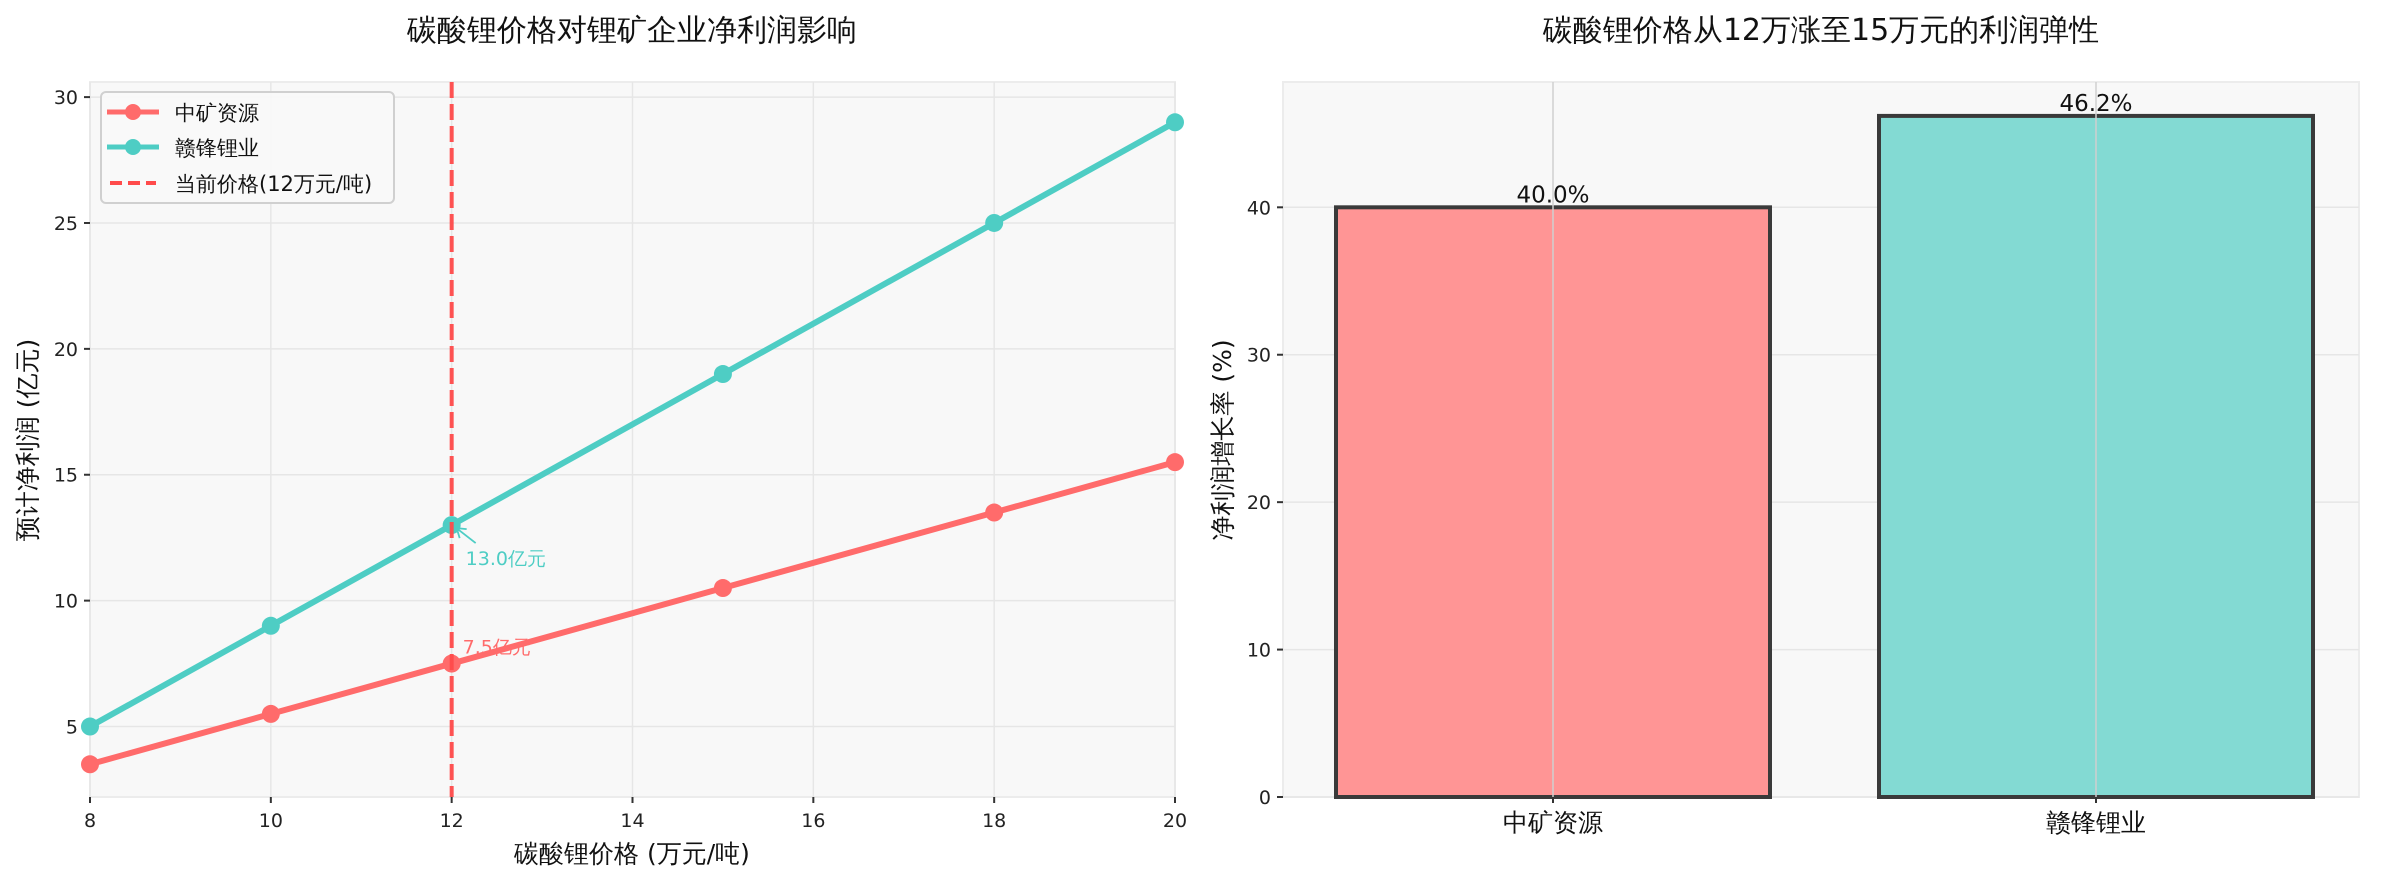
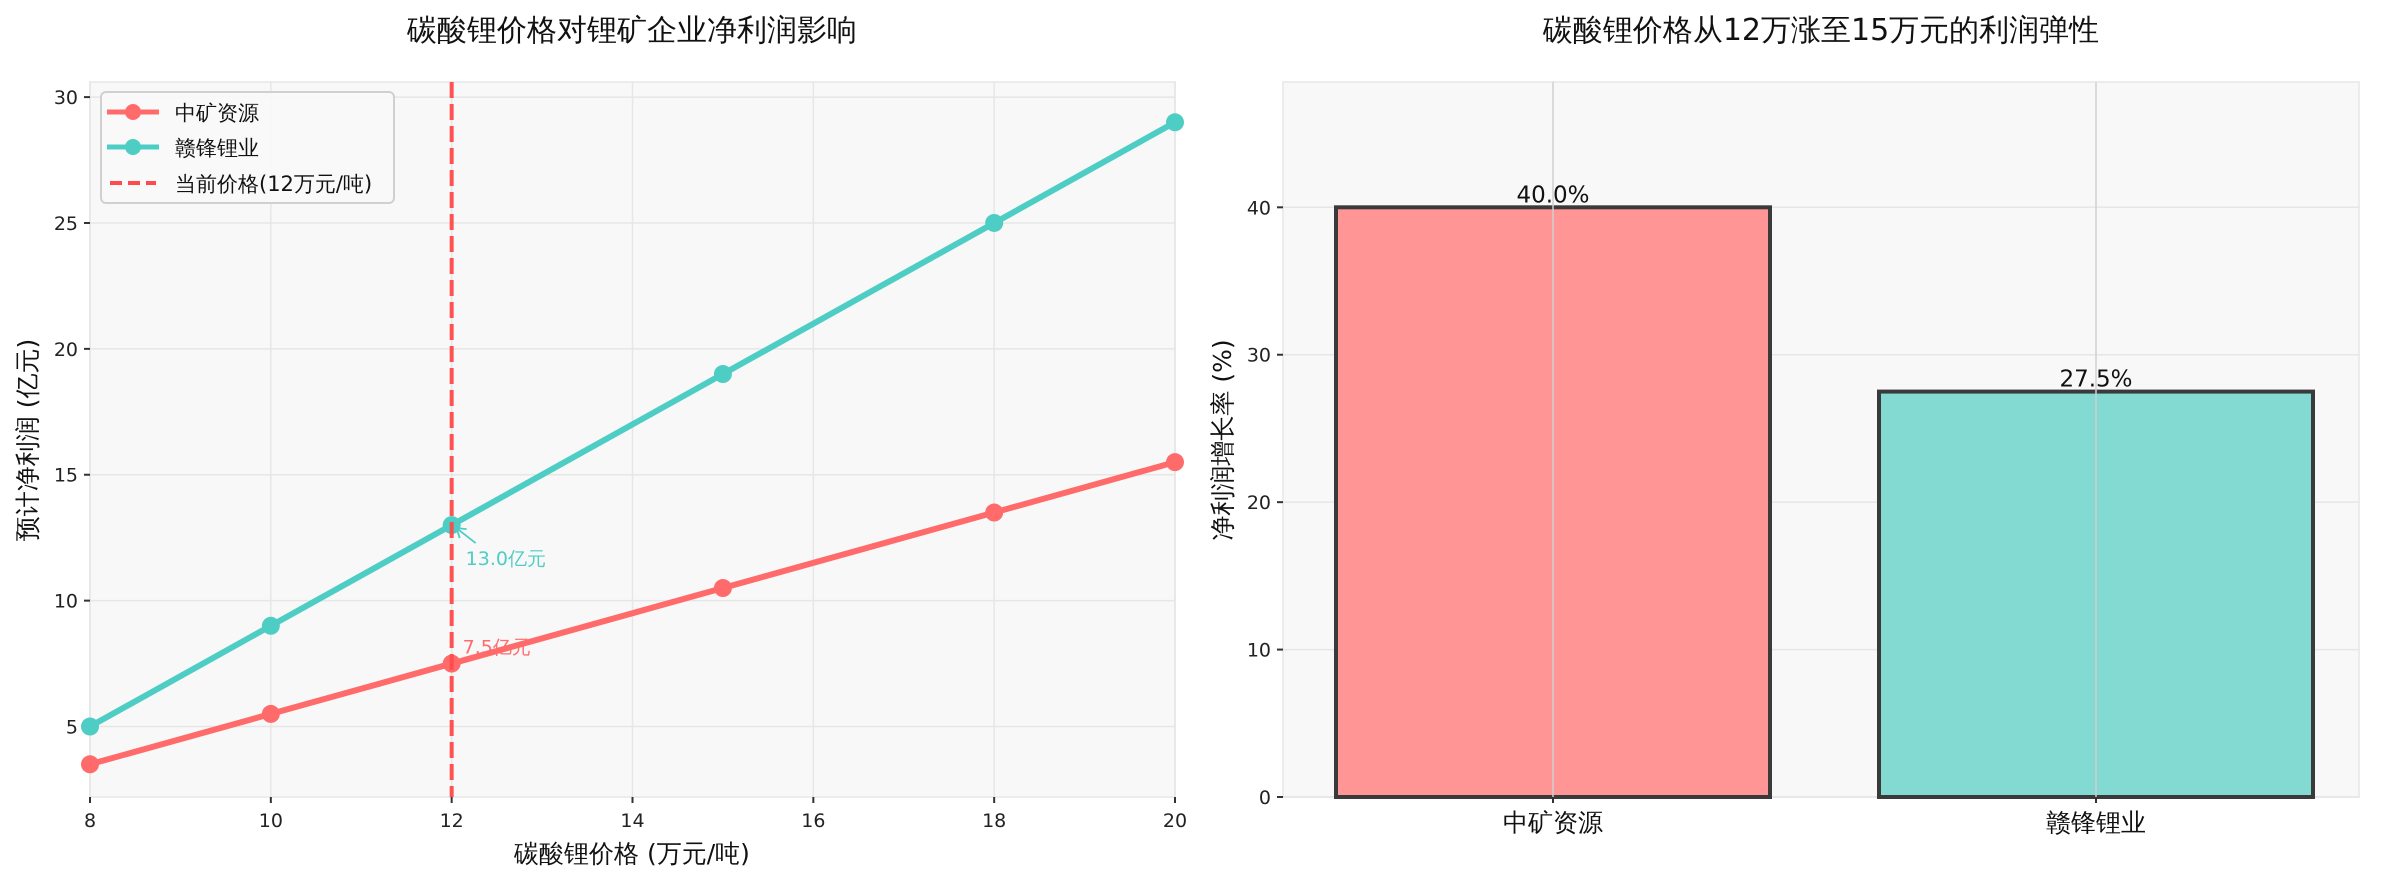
碳酸锂价格从12万涨至15万元的利润弹性/赣锋锂业: 46.2% -> 27.5%
